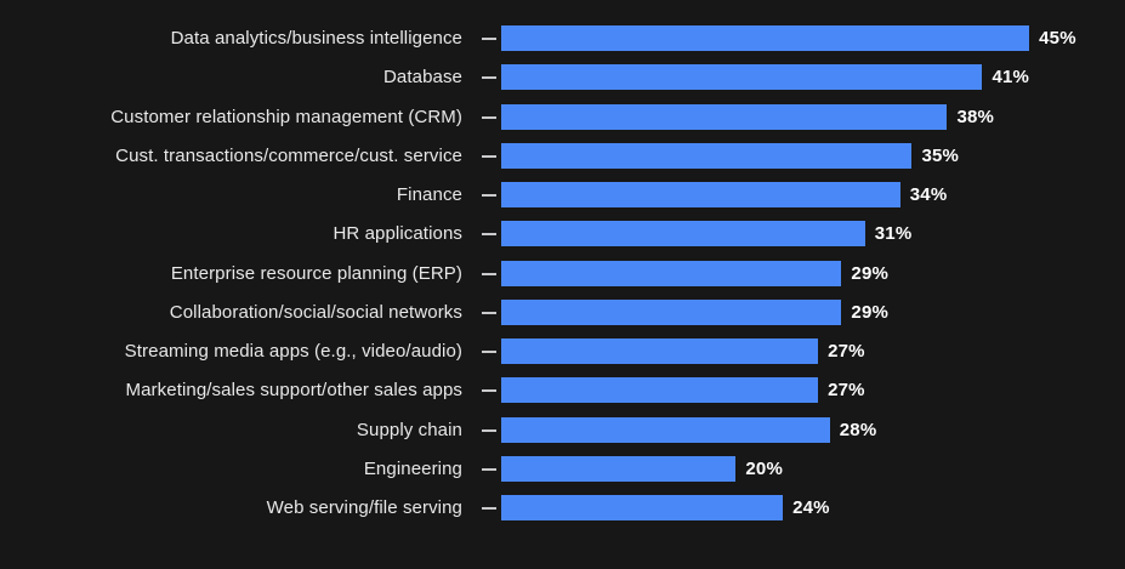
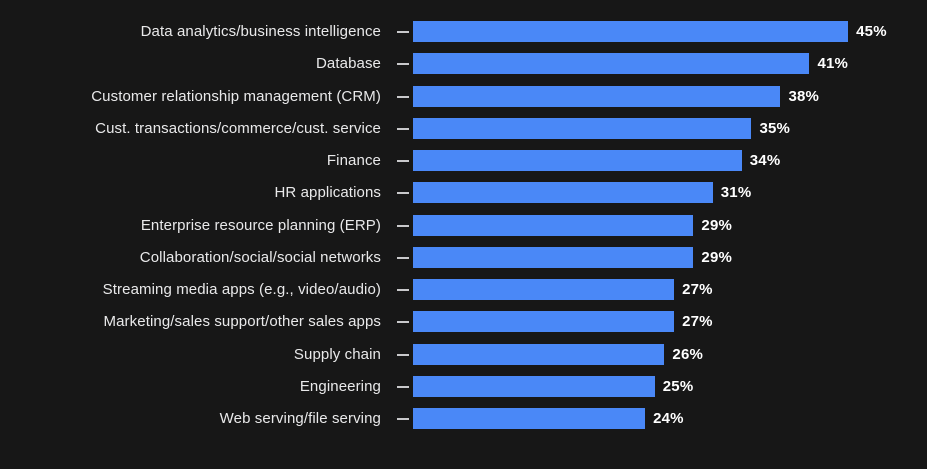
Supply chain: 28% -> 26%
Engineering: 20% -> 25%
